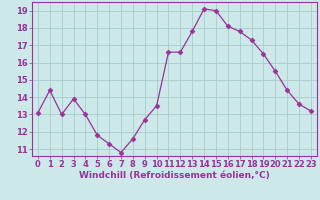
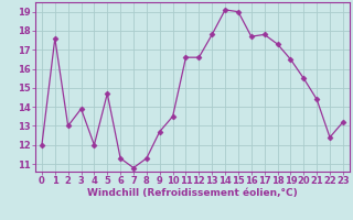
0: 13.1 -> 12.0
1: 14.4 -> 17.6
4: 13.0 -> 12.0
5: 11.8 -> 14.7
8: 11.6 -> 11.3
16: 18.1 -> 17.7
22: 13.6 -> 12.4
